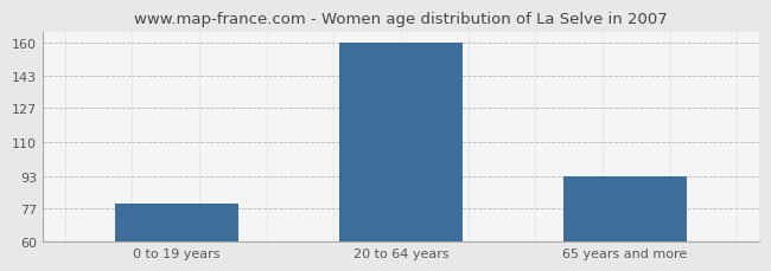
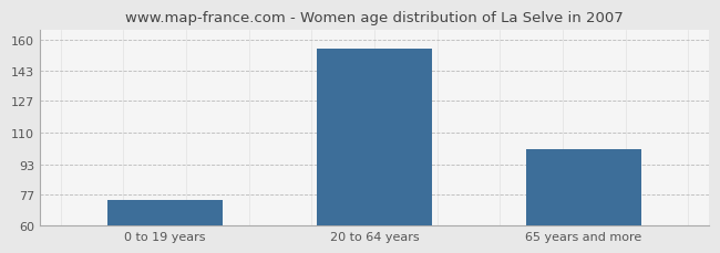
0 to 19 years: 79 -> 74
20 to 64 years: 160 -> 155
65 years and more: 93 -> 101
